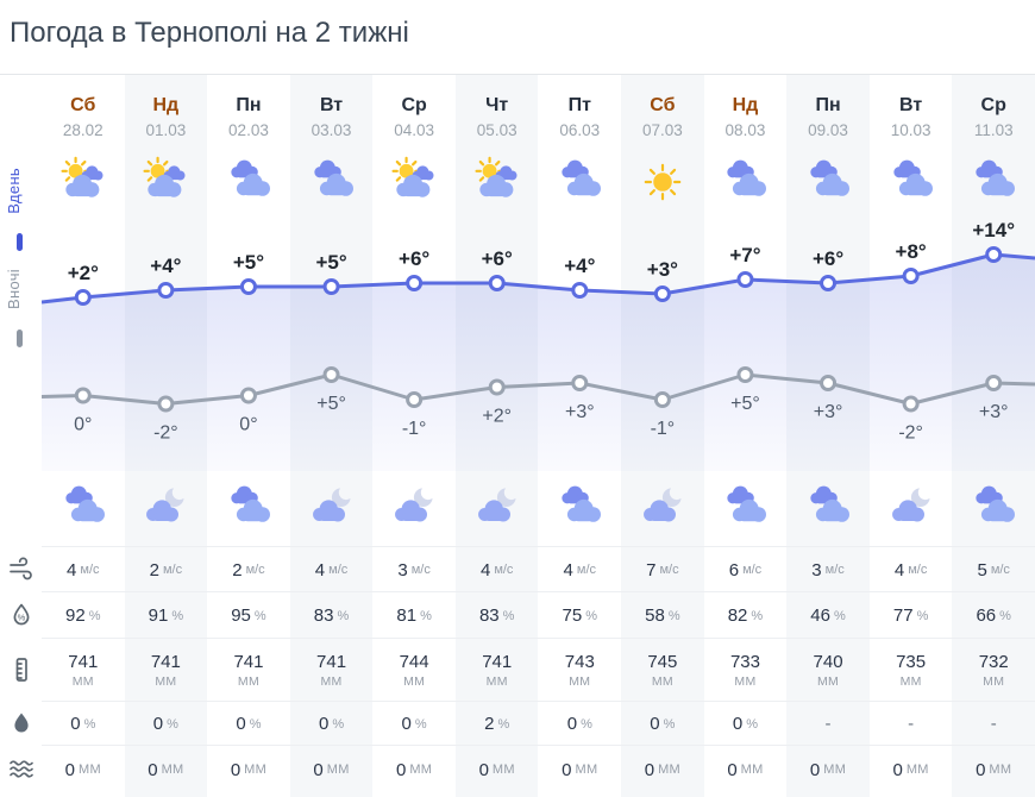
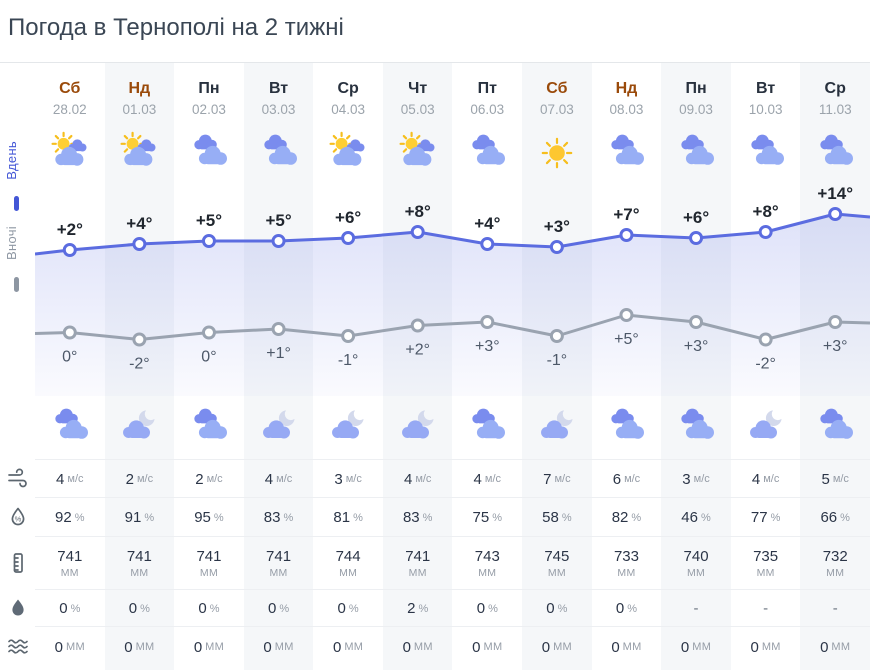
Вночі/03.03: +5° -> +1°
Вдень/05.03: +6° -> +8°
